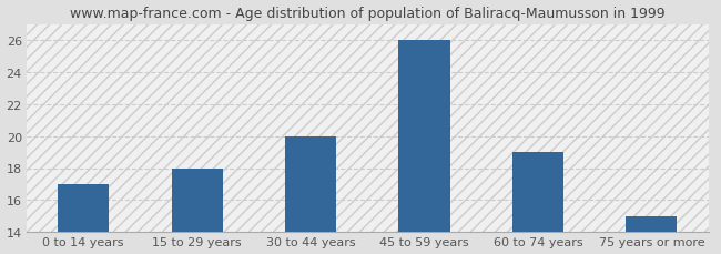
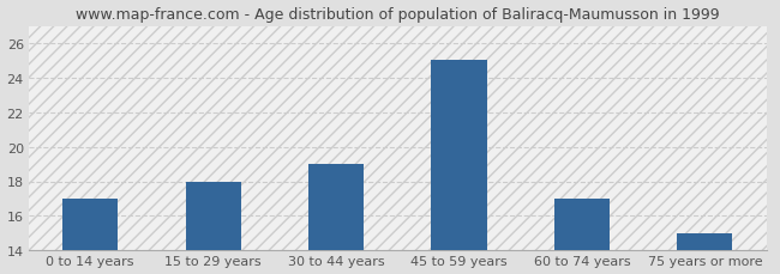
30 to 44 years: 20 -> 19
45 to 59 years: 26 -> 25
60 to 74 years: 19 -> 17
